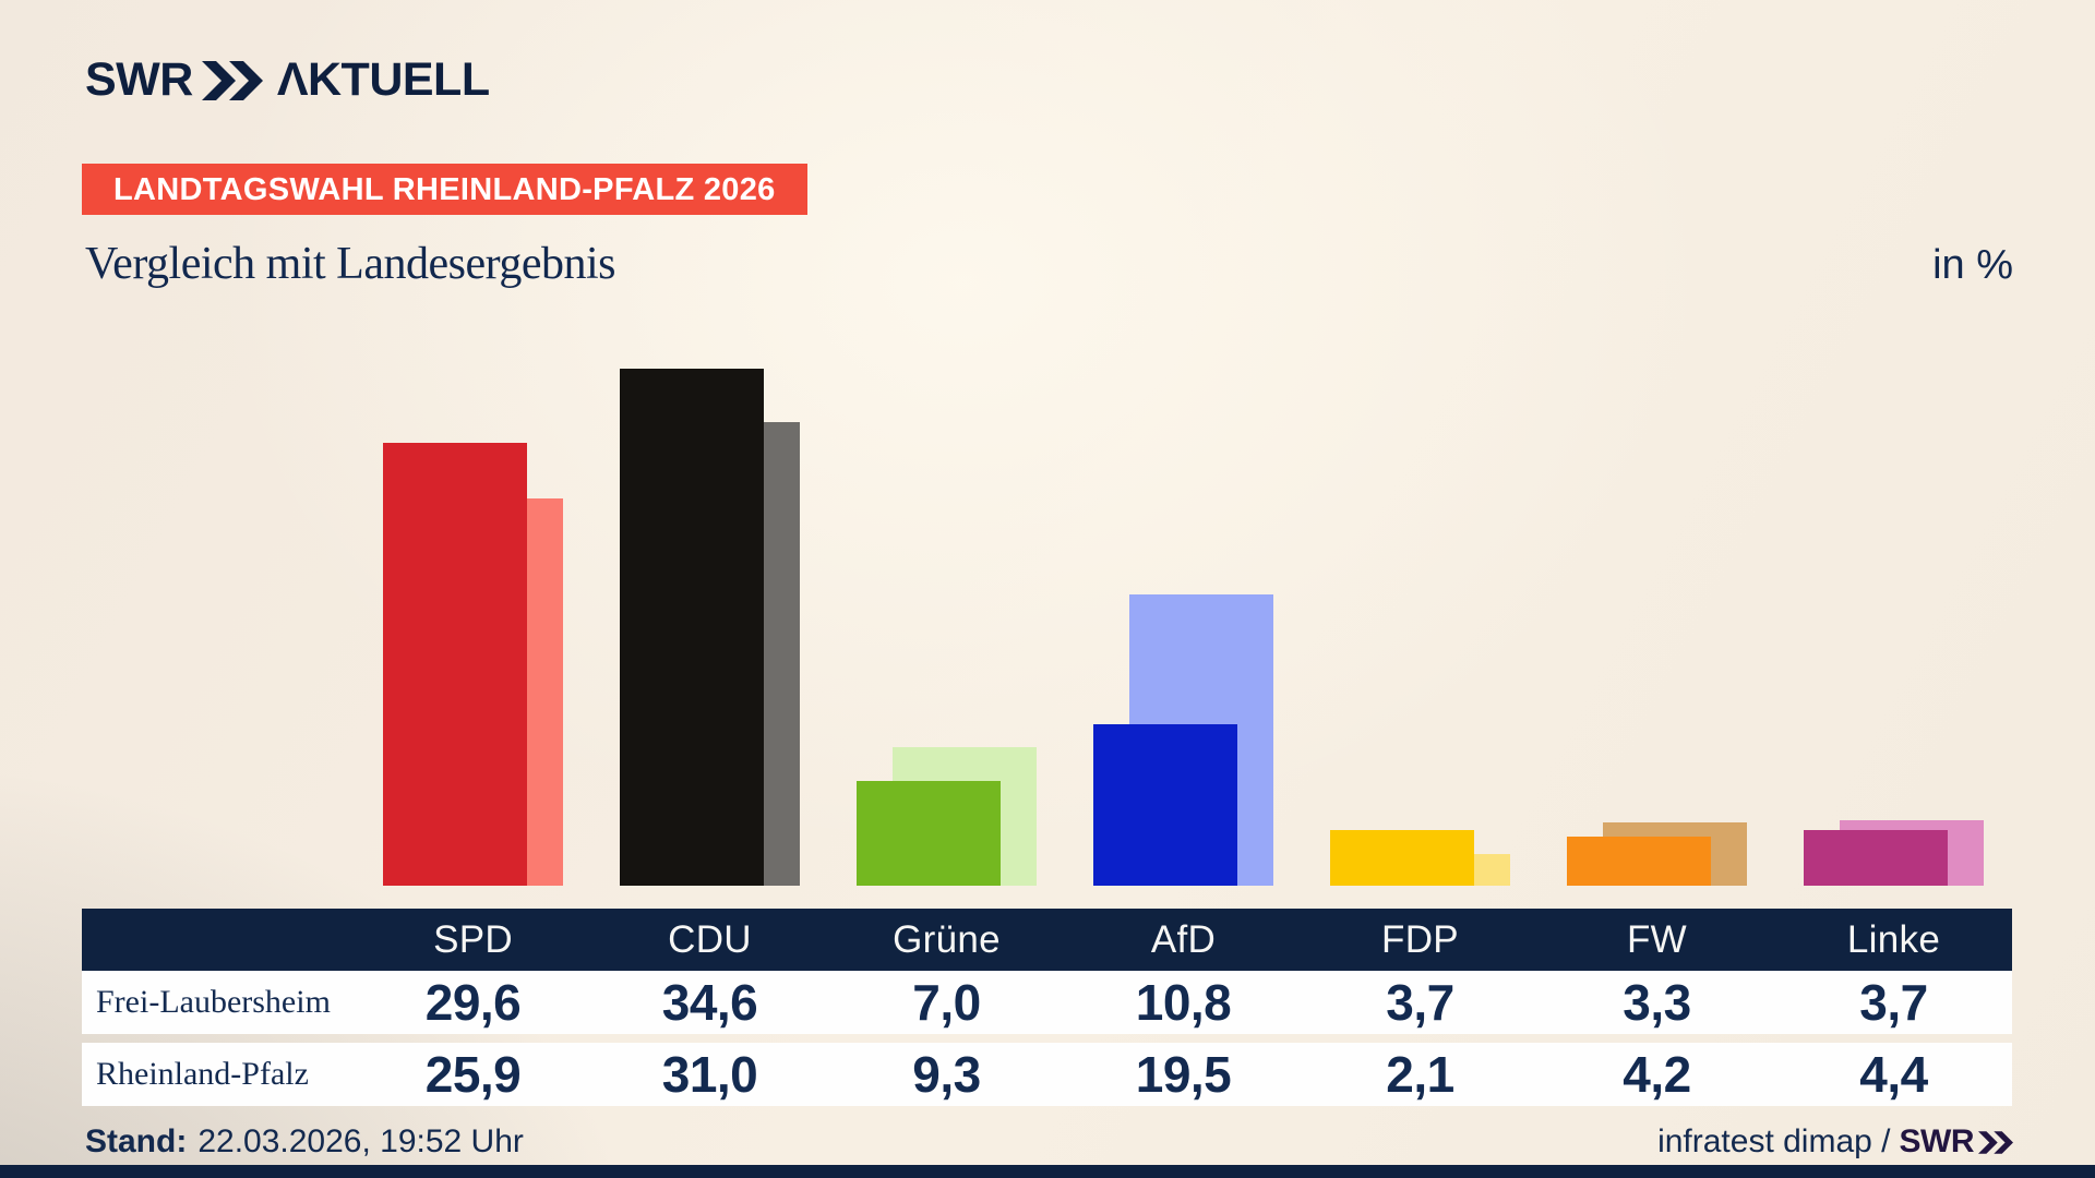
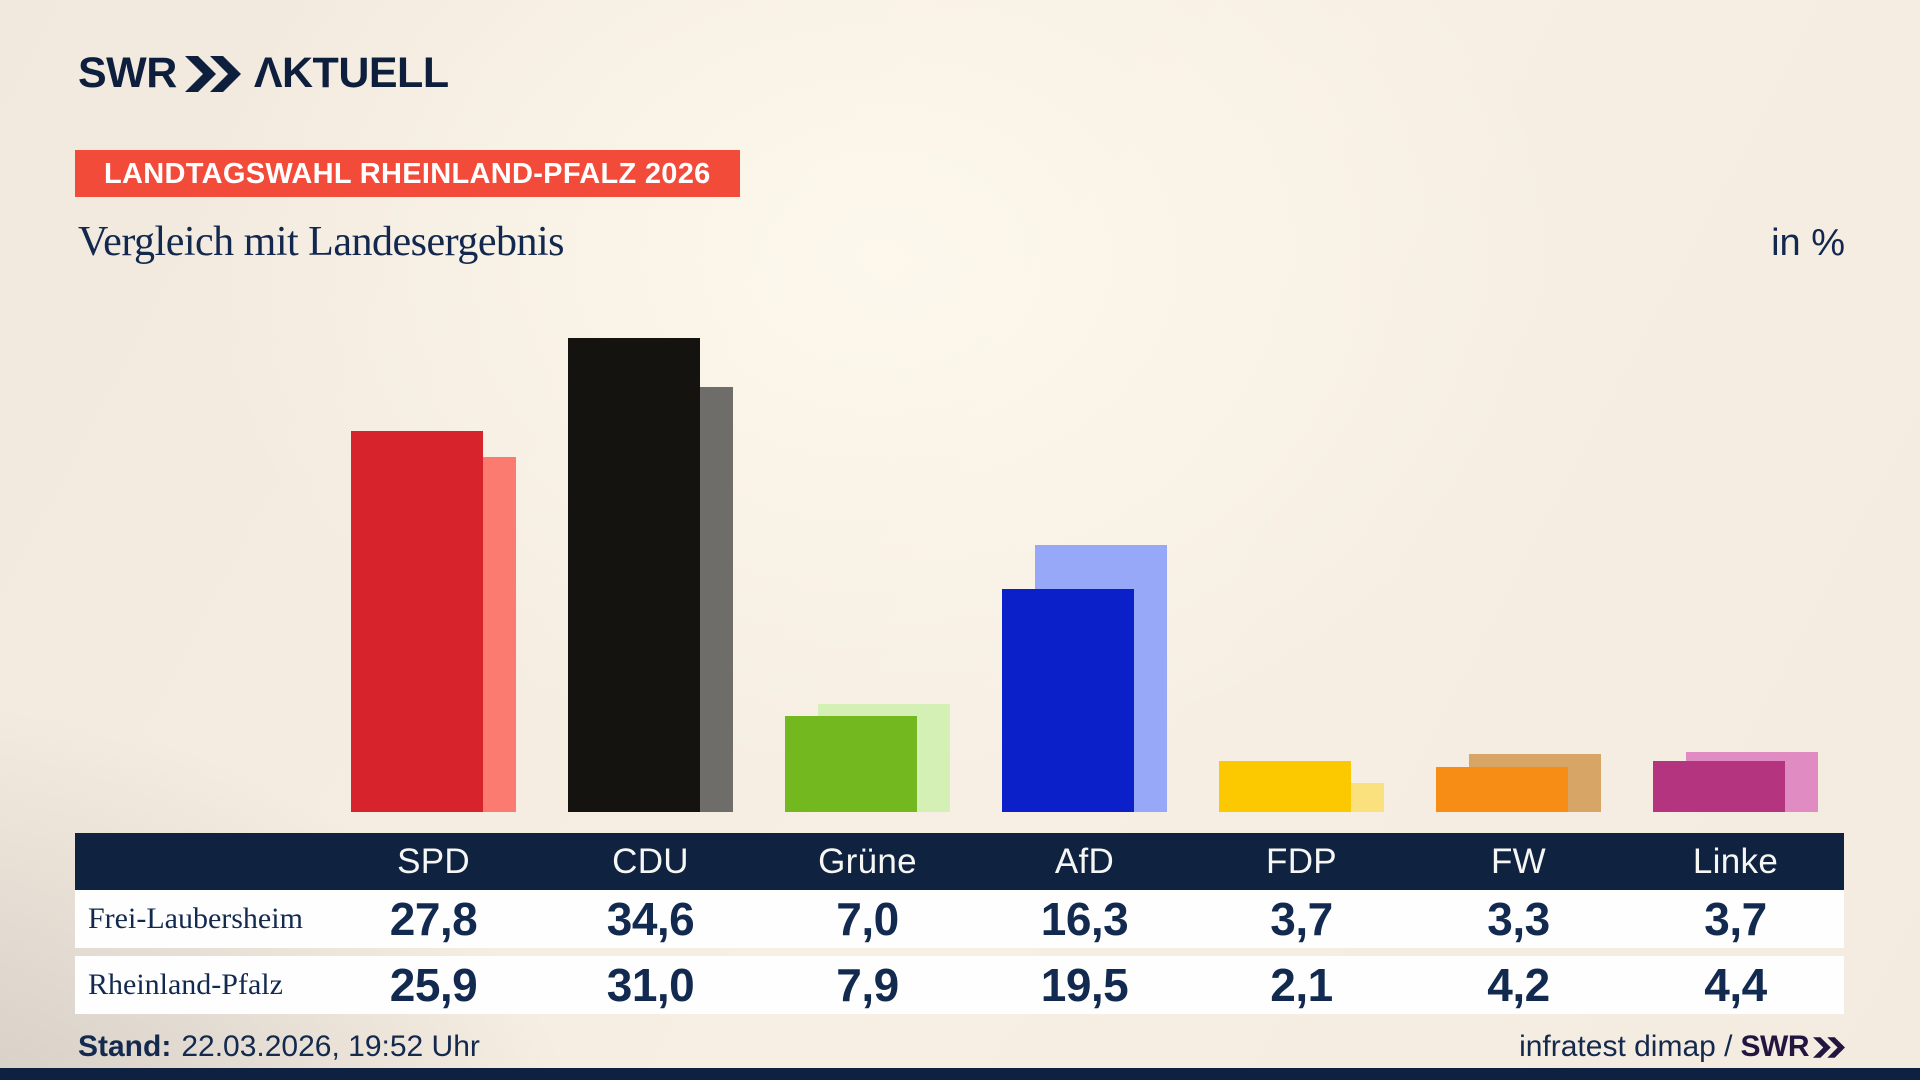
Frei-Laubersheim/SPD: 29,6 -> 27,8
Rheinland-Pfalz/Grüne: 9,3 -> 7,9
Frei-Laubersheim/AfD: 10,8 -> 16,3
